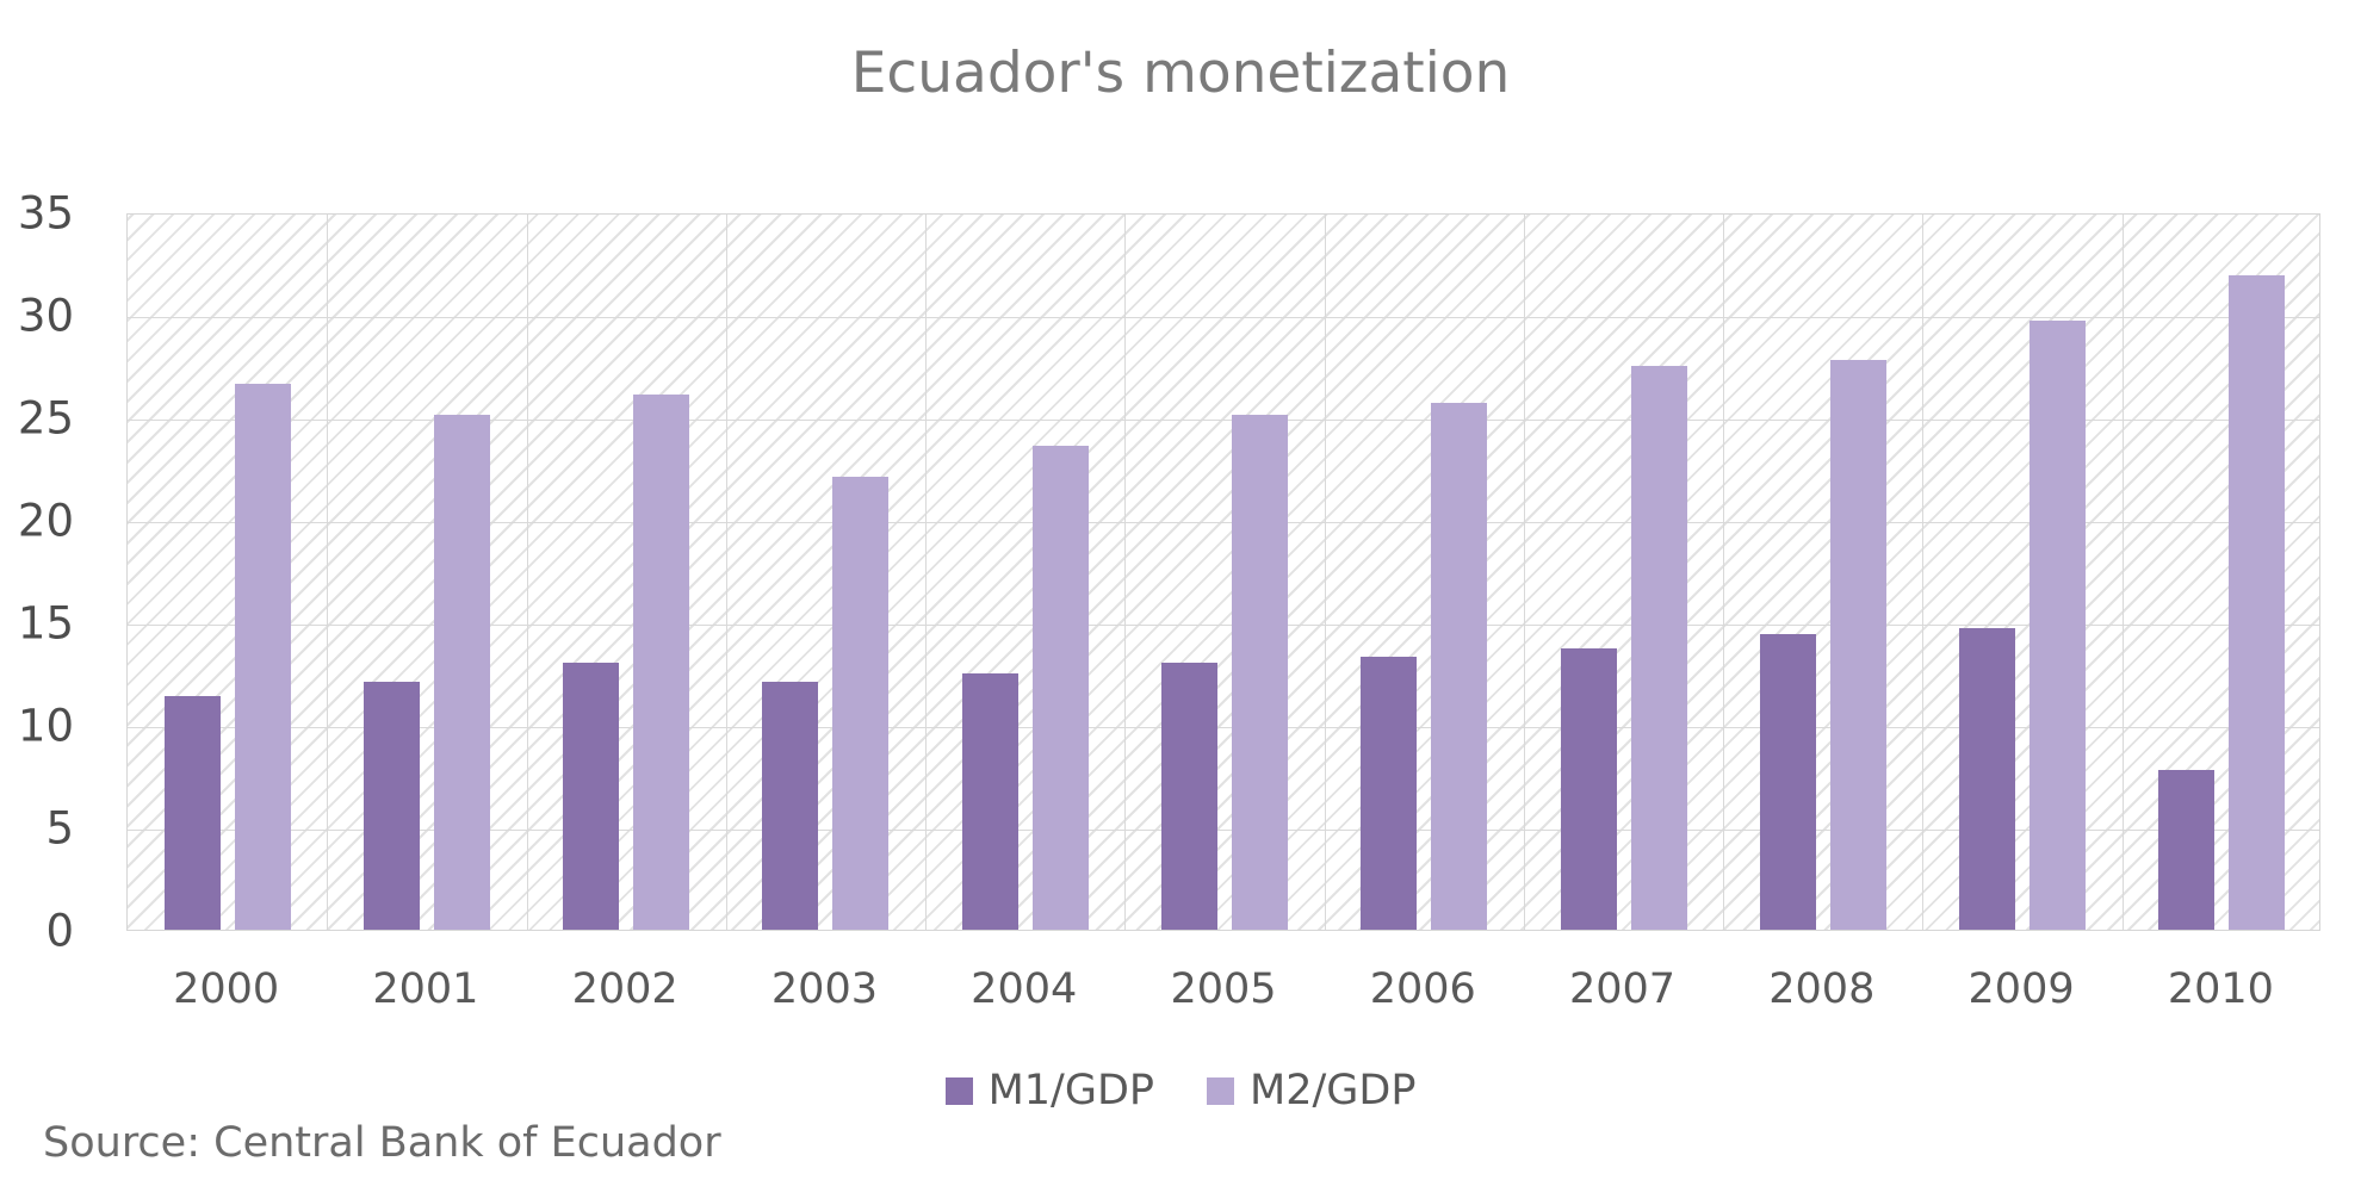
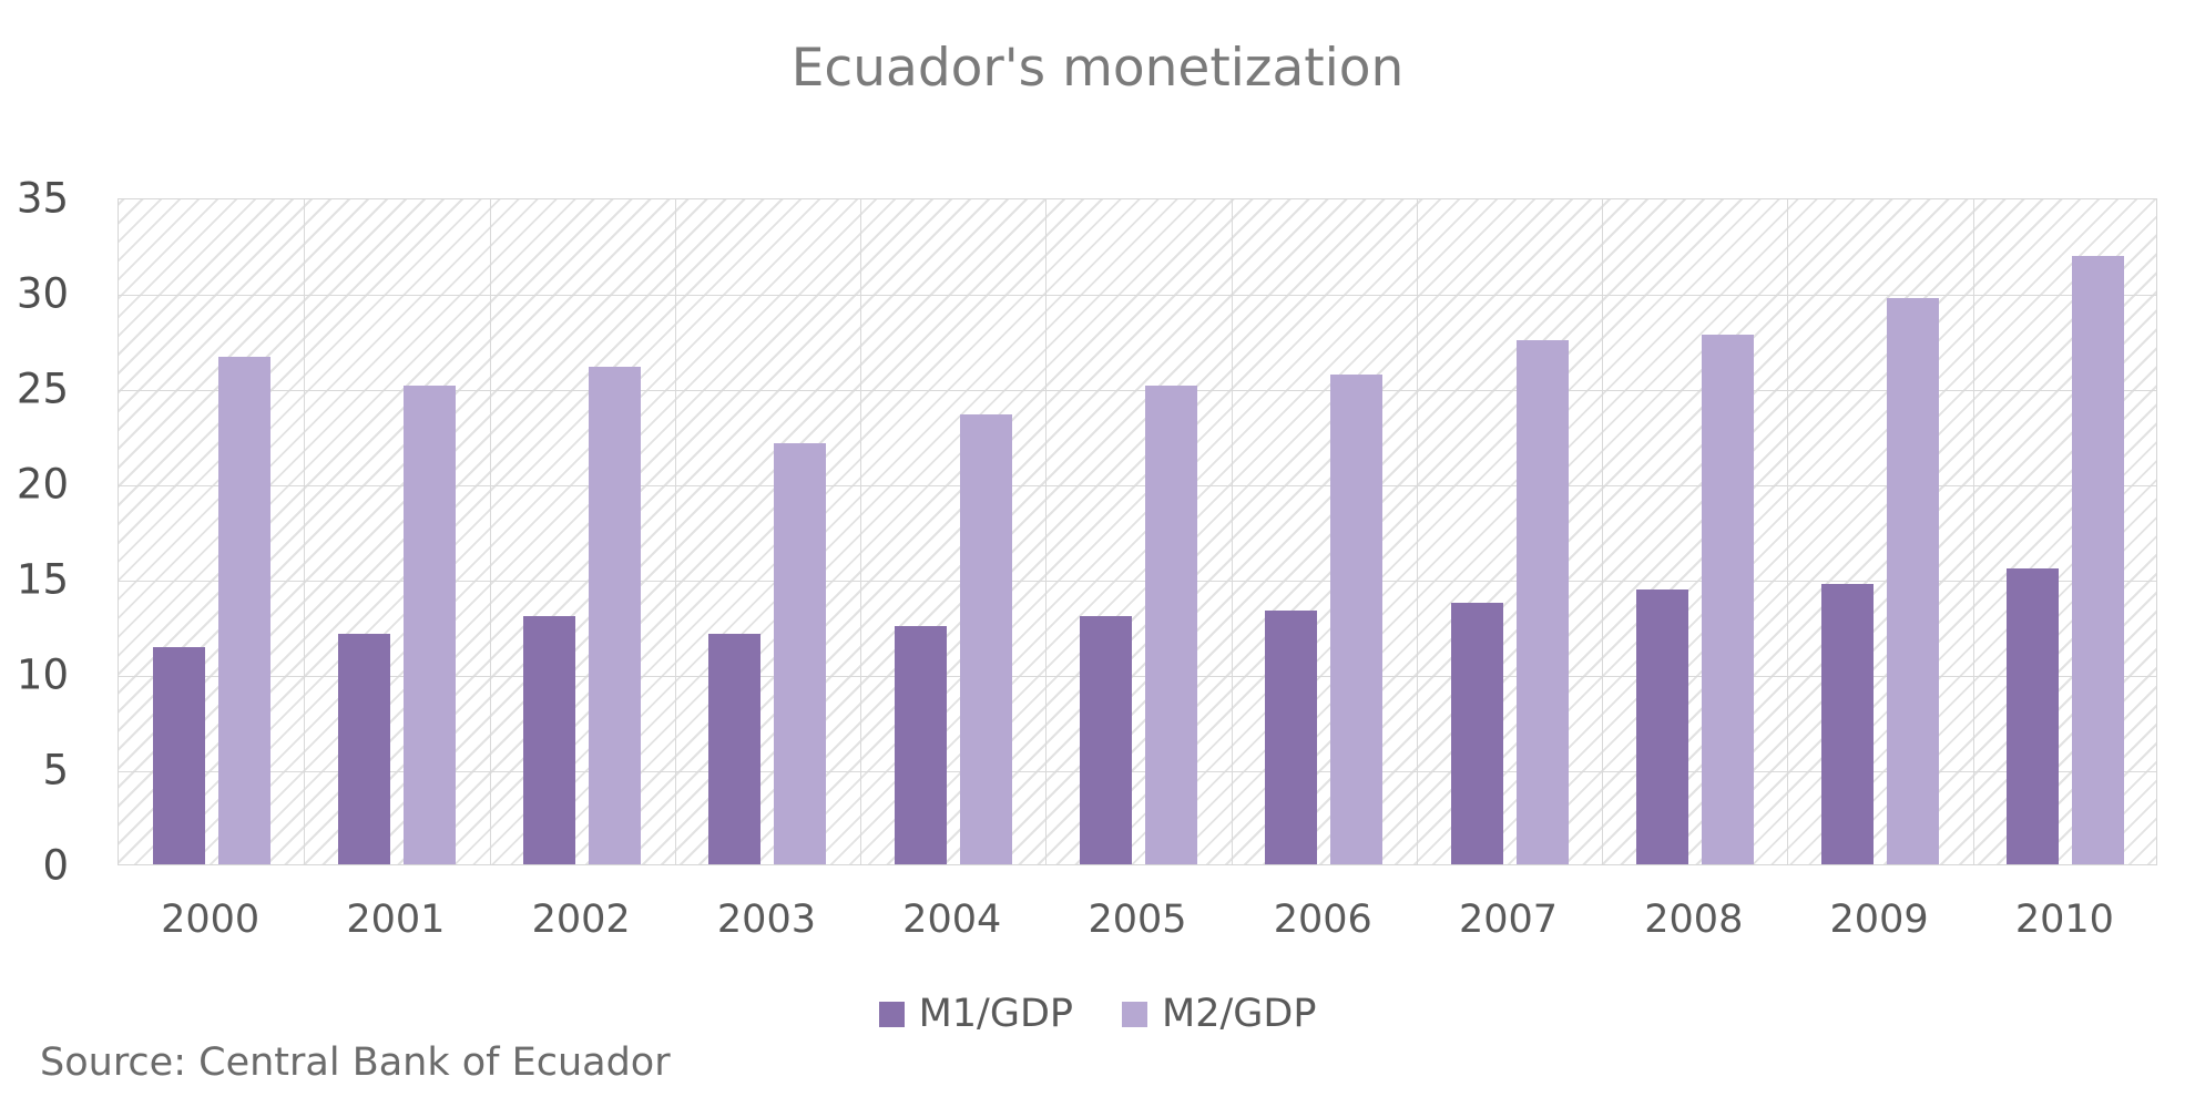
M1/GDP/2010: 7.8 -> 15.5
